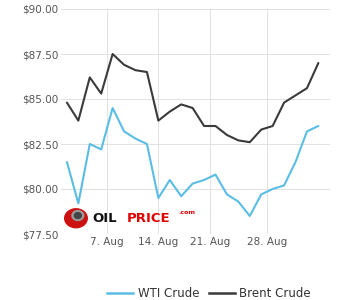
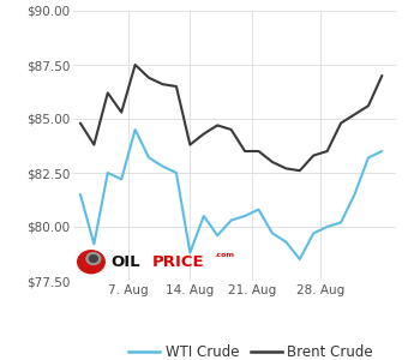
WTI Crude/14. Aug: $79.5 -> $78.8
